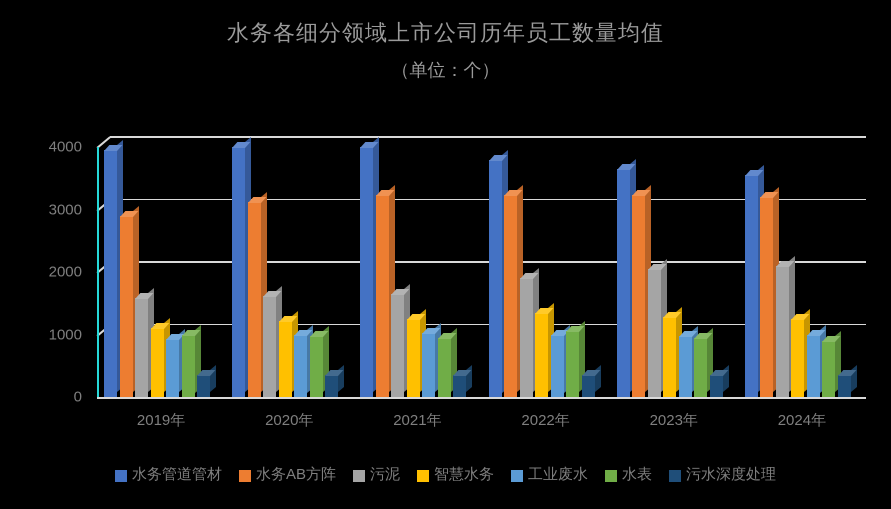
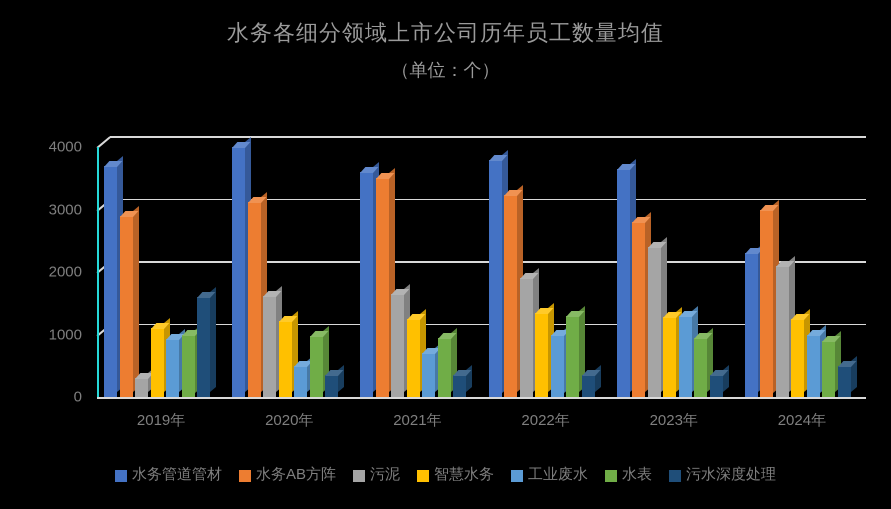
水务管道管材/2019年: 4000 -> 3700
污泥/2019年: 1600 -> 300
污水深度处理/2019年: 400 -> 1600
工业废水/2020年: 1000 -> 500
水务管道管材/2021年: 4000 -> 3600
水务AB方阵/2021年: 3200 -> 3500
工业废水/2021年: 1000 -> 700
水表/2022年: 1000 -> 1300
水务AB方阵/2023年: 3200 -> 2800
污泥/2023年: 2000 -> 2400
工业废水/2023年: 1000 -> 1300
水务管道管材/2024年: 3600 -> 2300
水务AB方阵/2024年: 3200 -> 3000
污水深度处理/2024年: 400 -> 500
